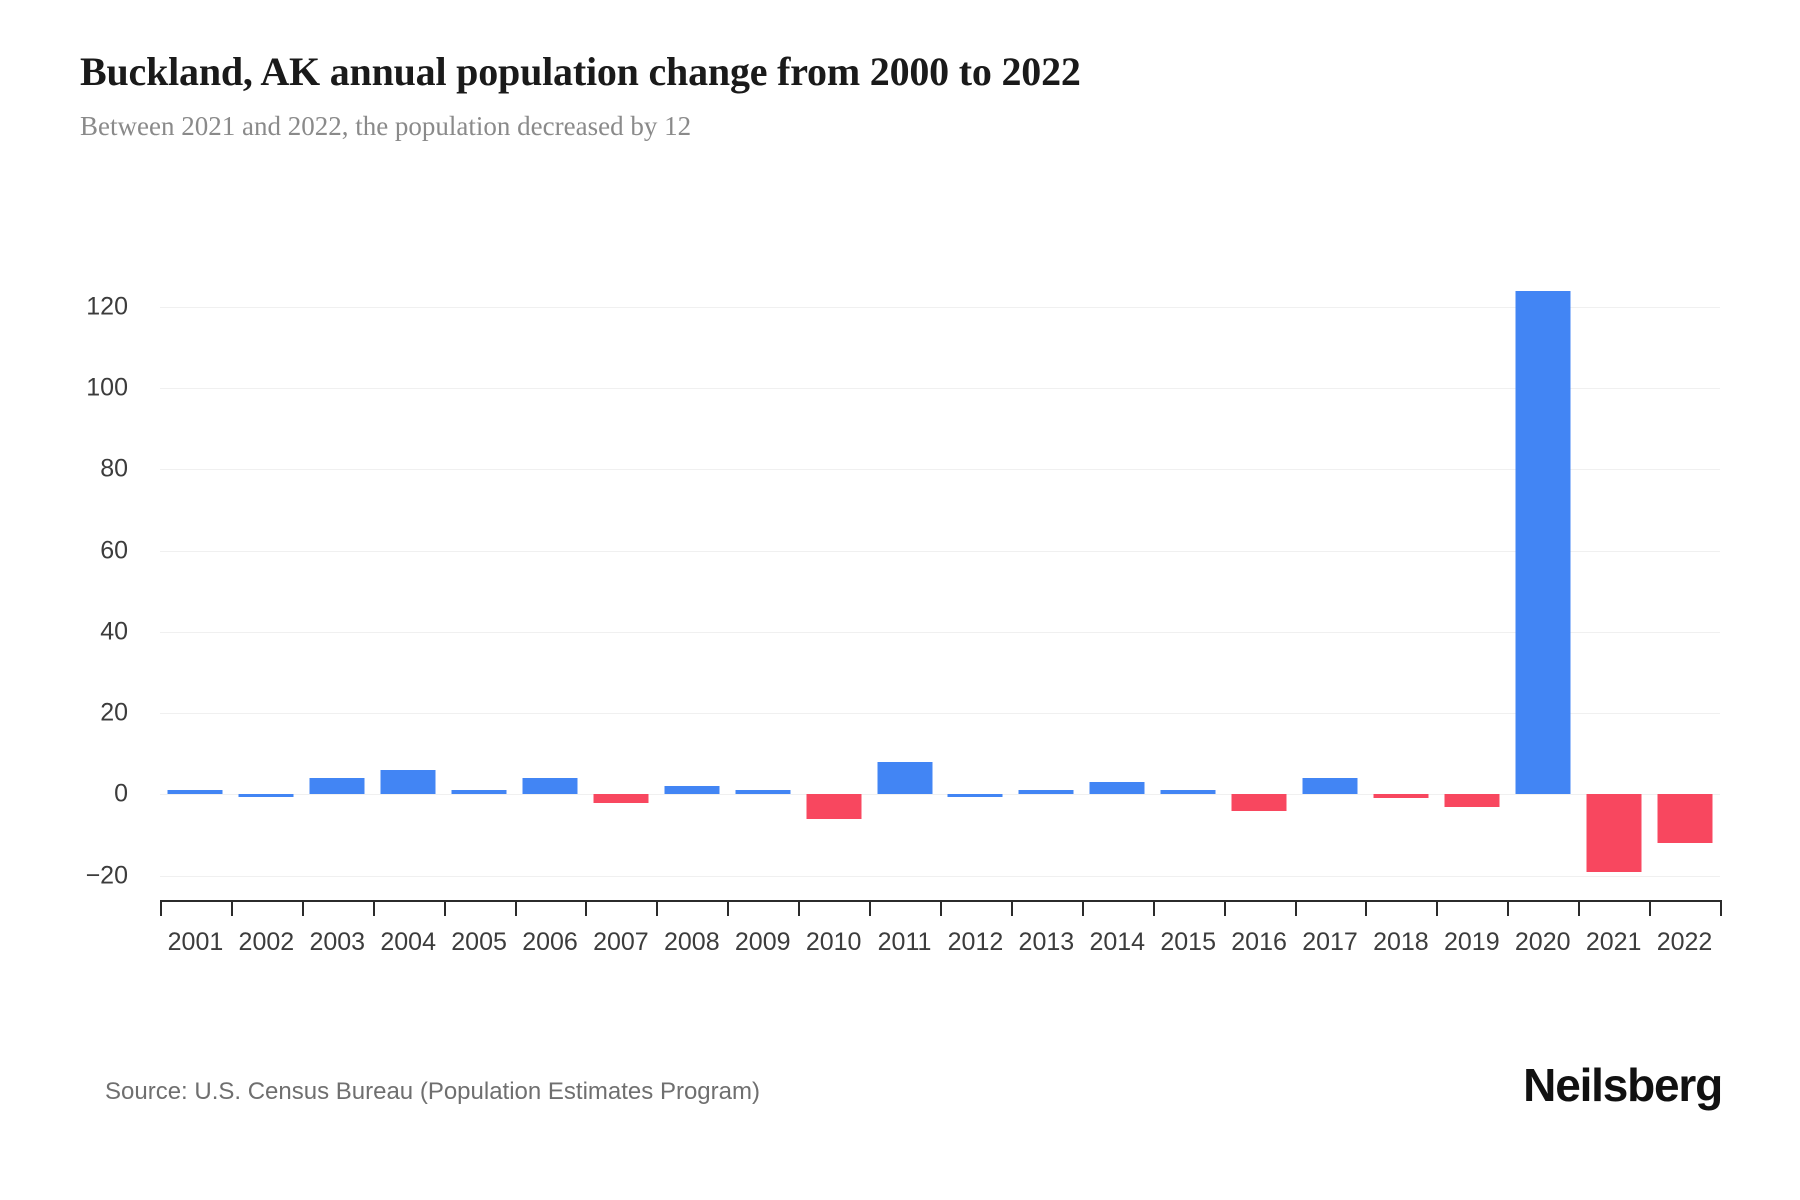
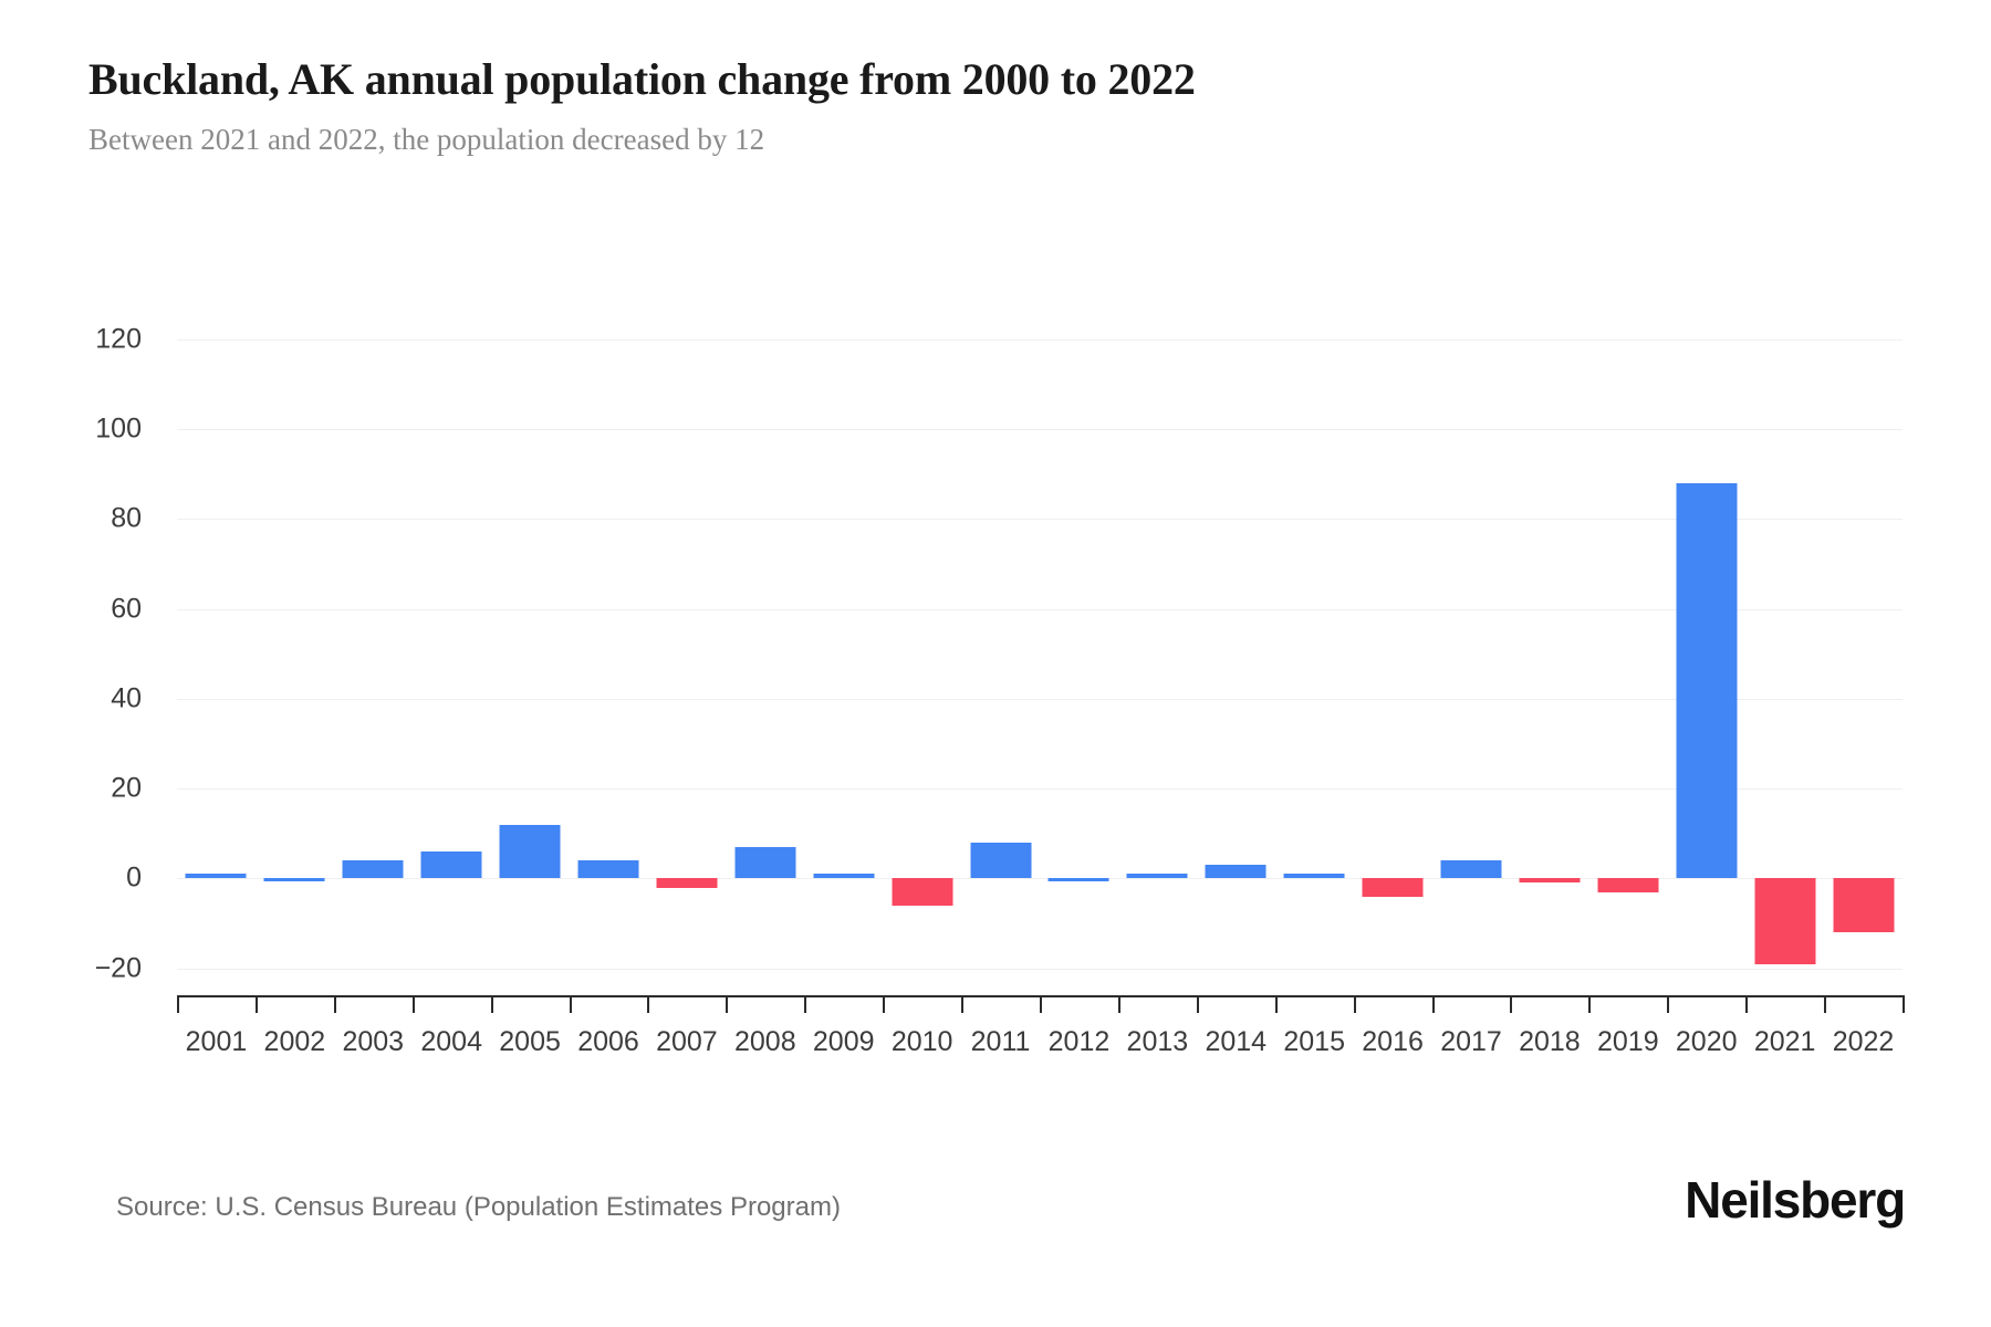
2005: 1 -> 12
2008: 2 -> 7
2020: 124 -> 88
